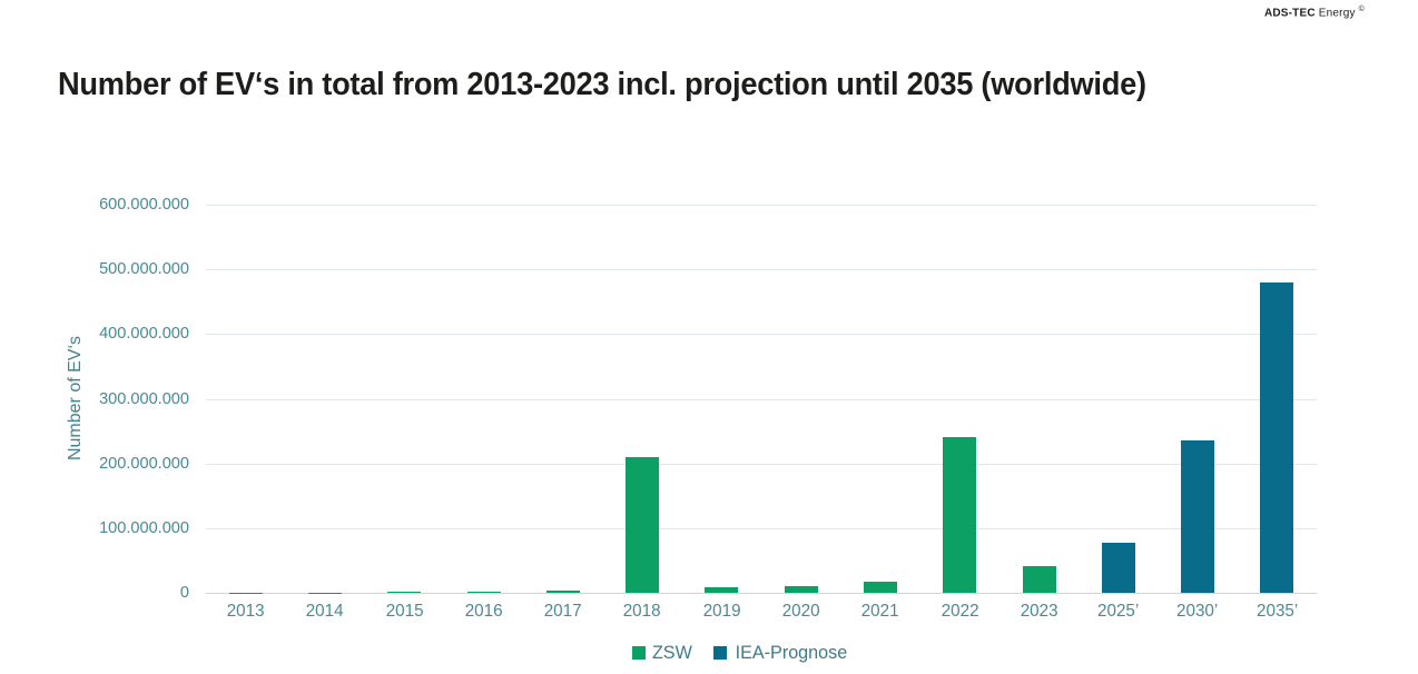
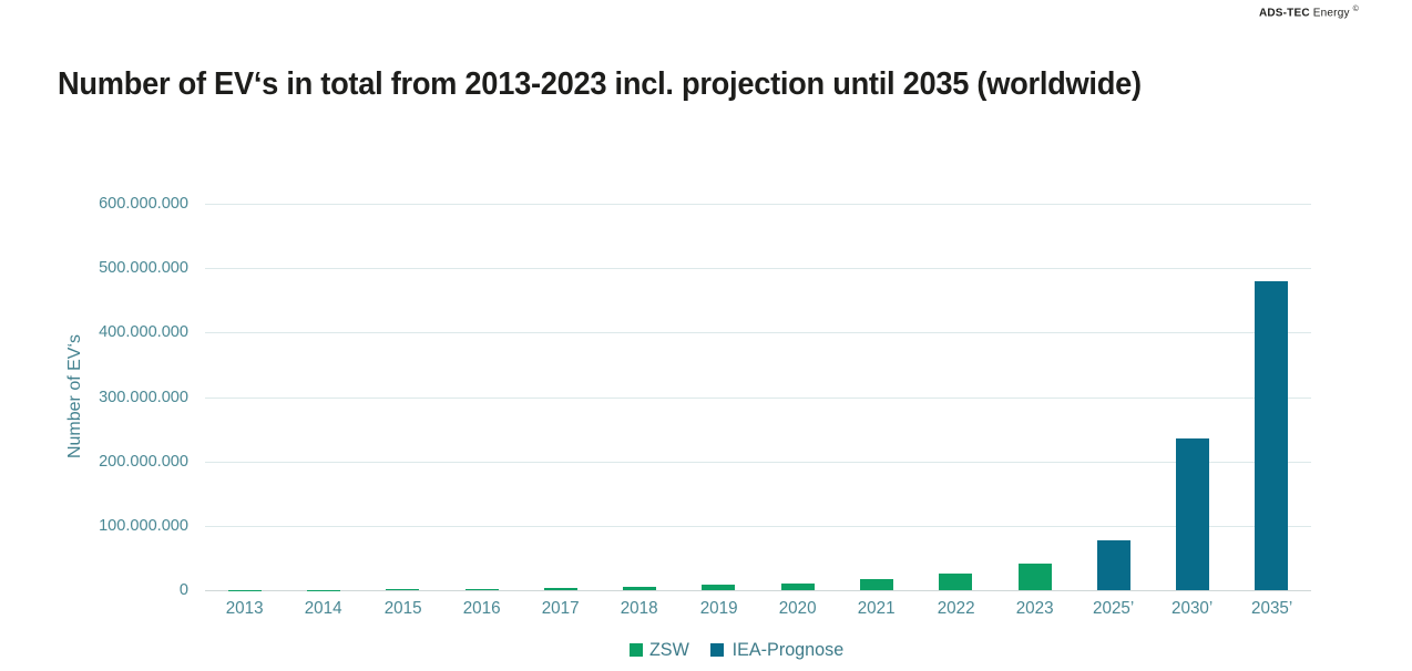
ZSW/2018: 210000000 -> 10000000
ZSW/2022: 240000000 -> 30000000
